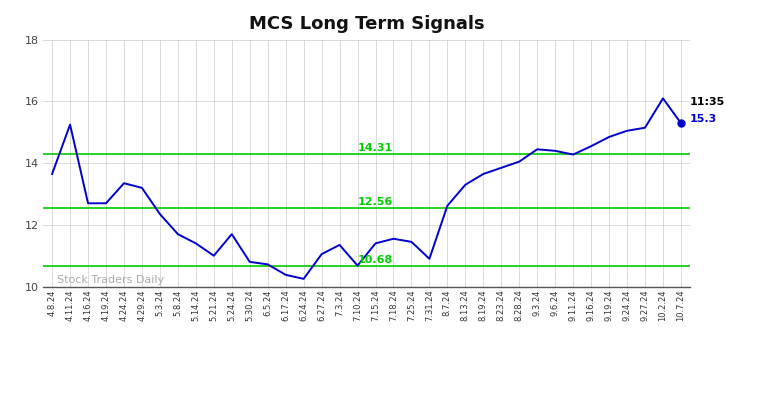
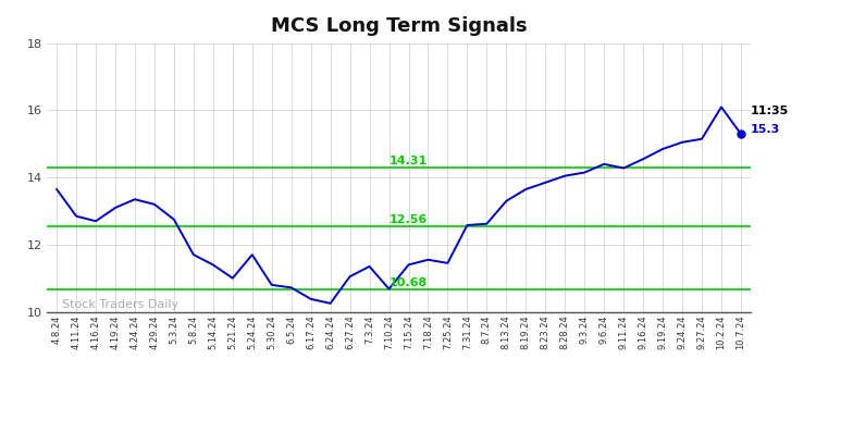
4.11.24: 15.25 -> 12.85
4.19.24: 12.70 -> 13.10
5.3.24: 12.35 -> 12.75
7.31.24: 10.90 -> 12.58
9.3.24: 14.45 -> 14.15
